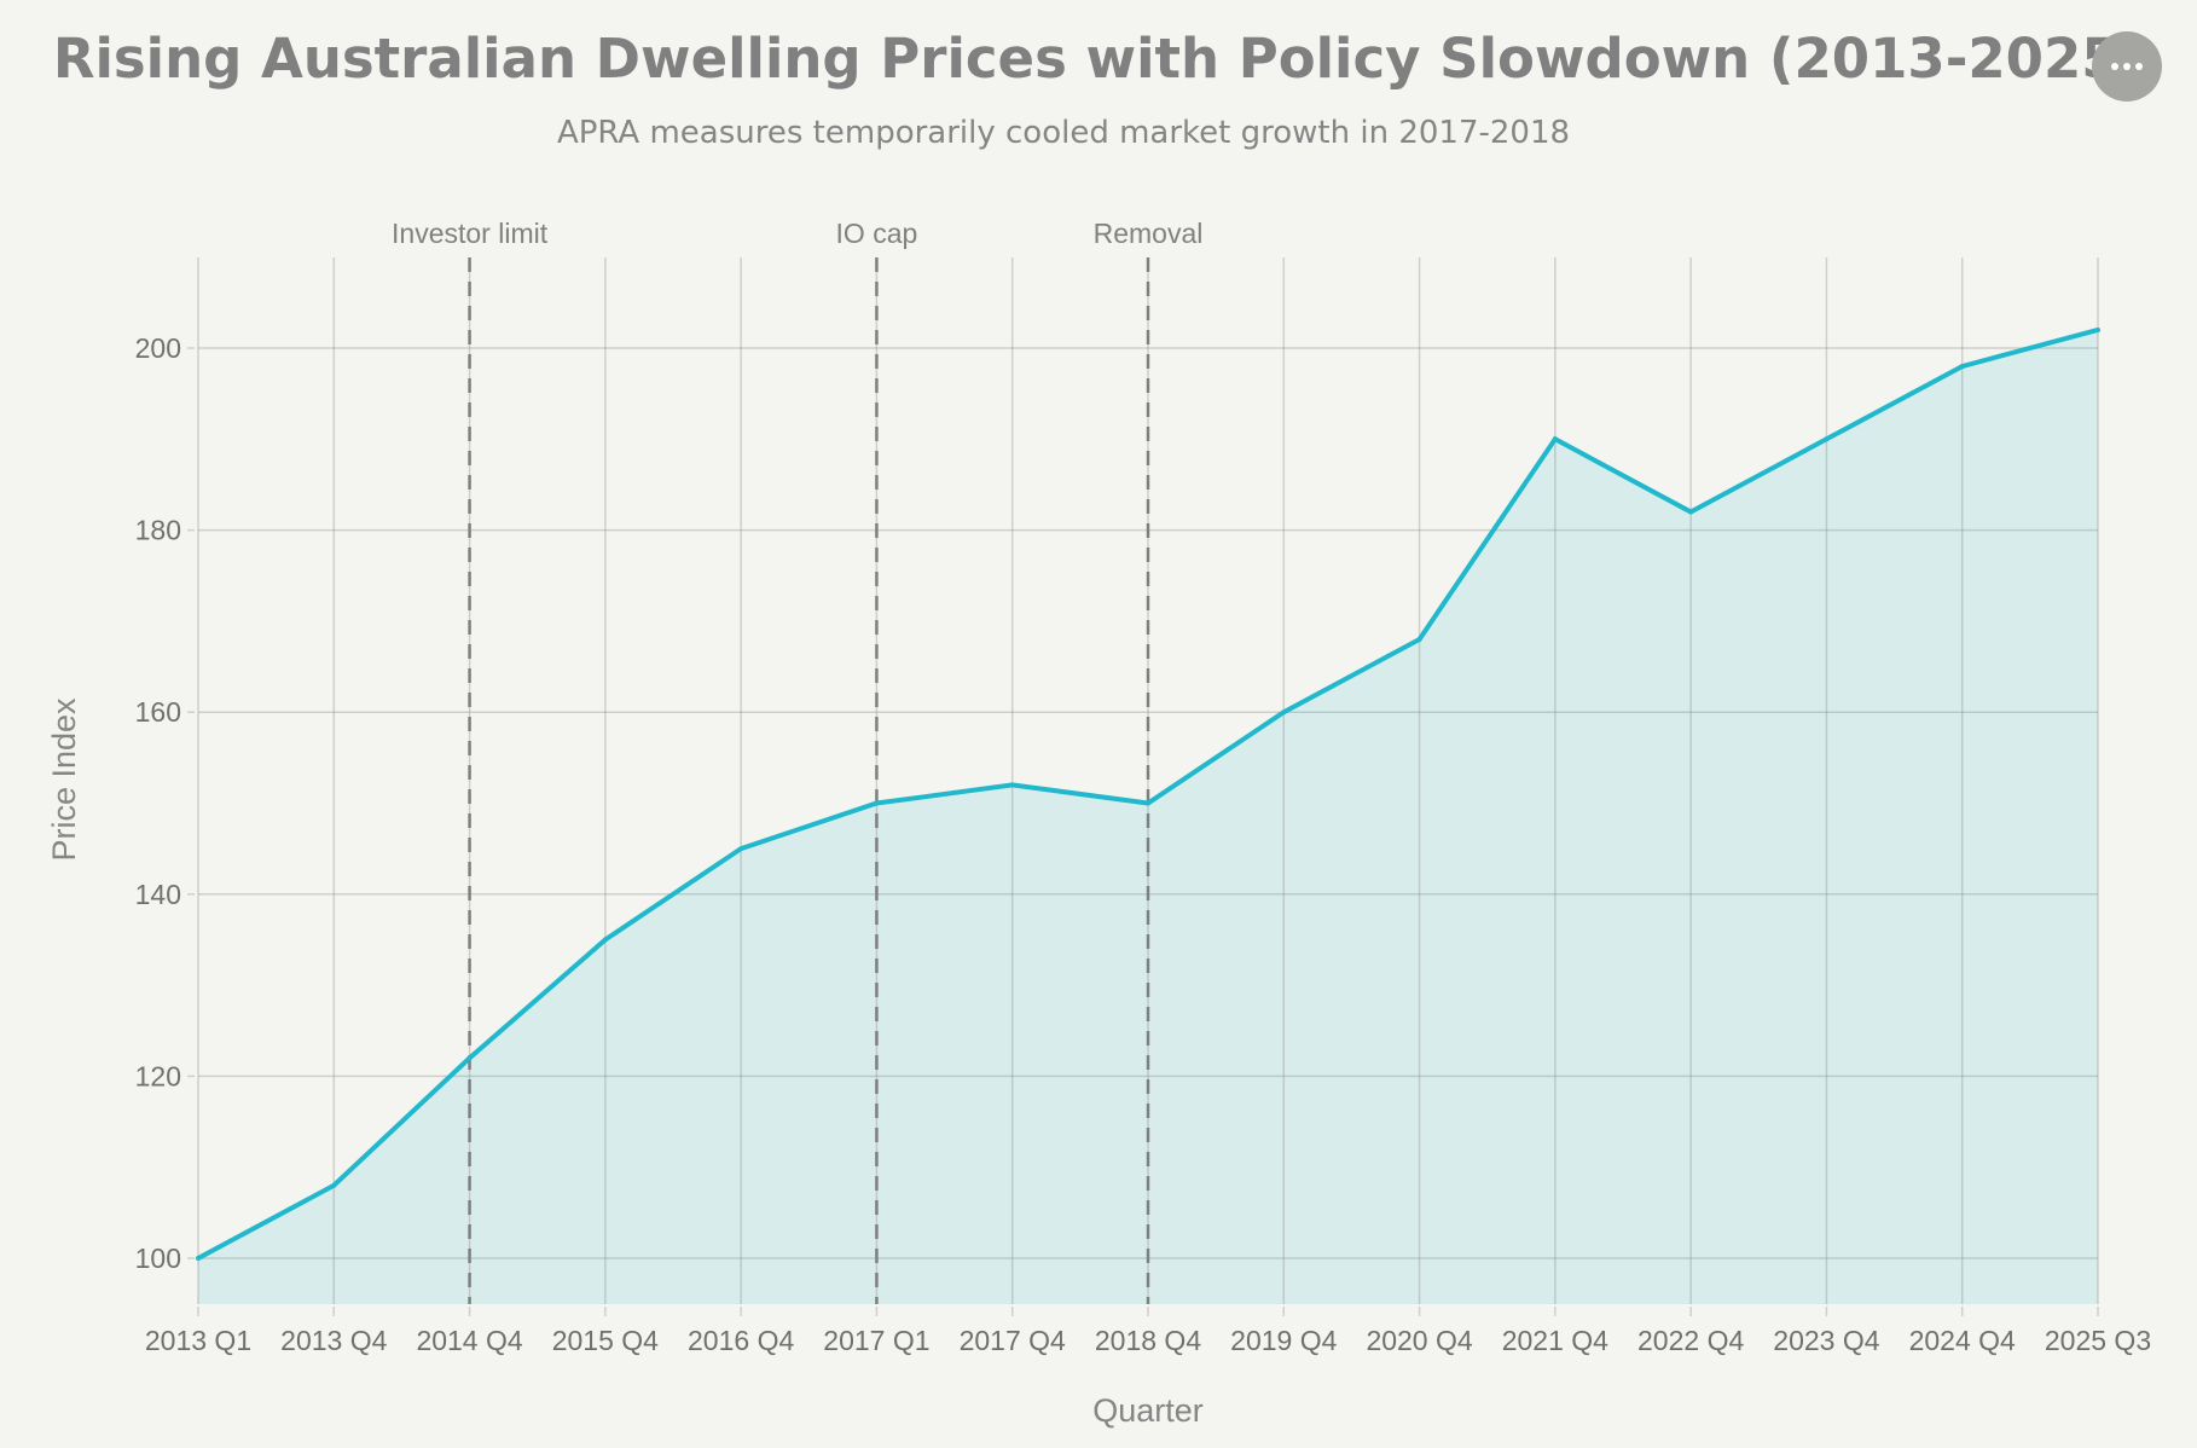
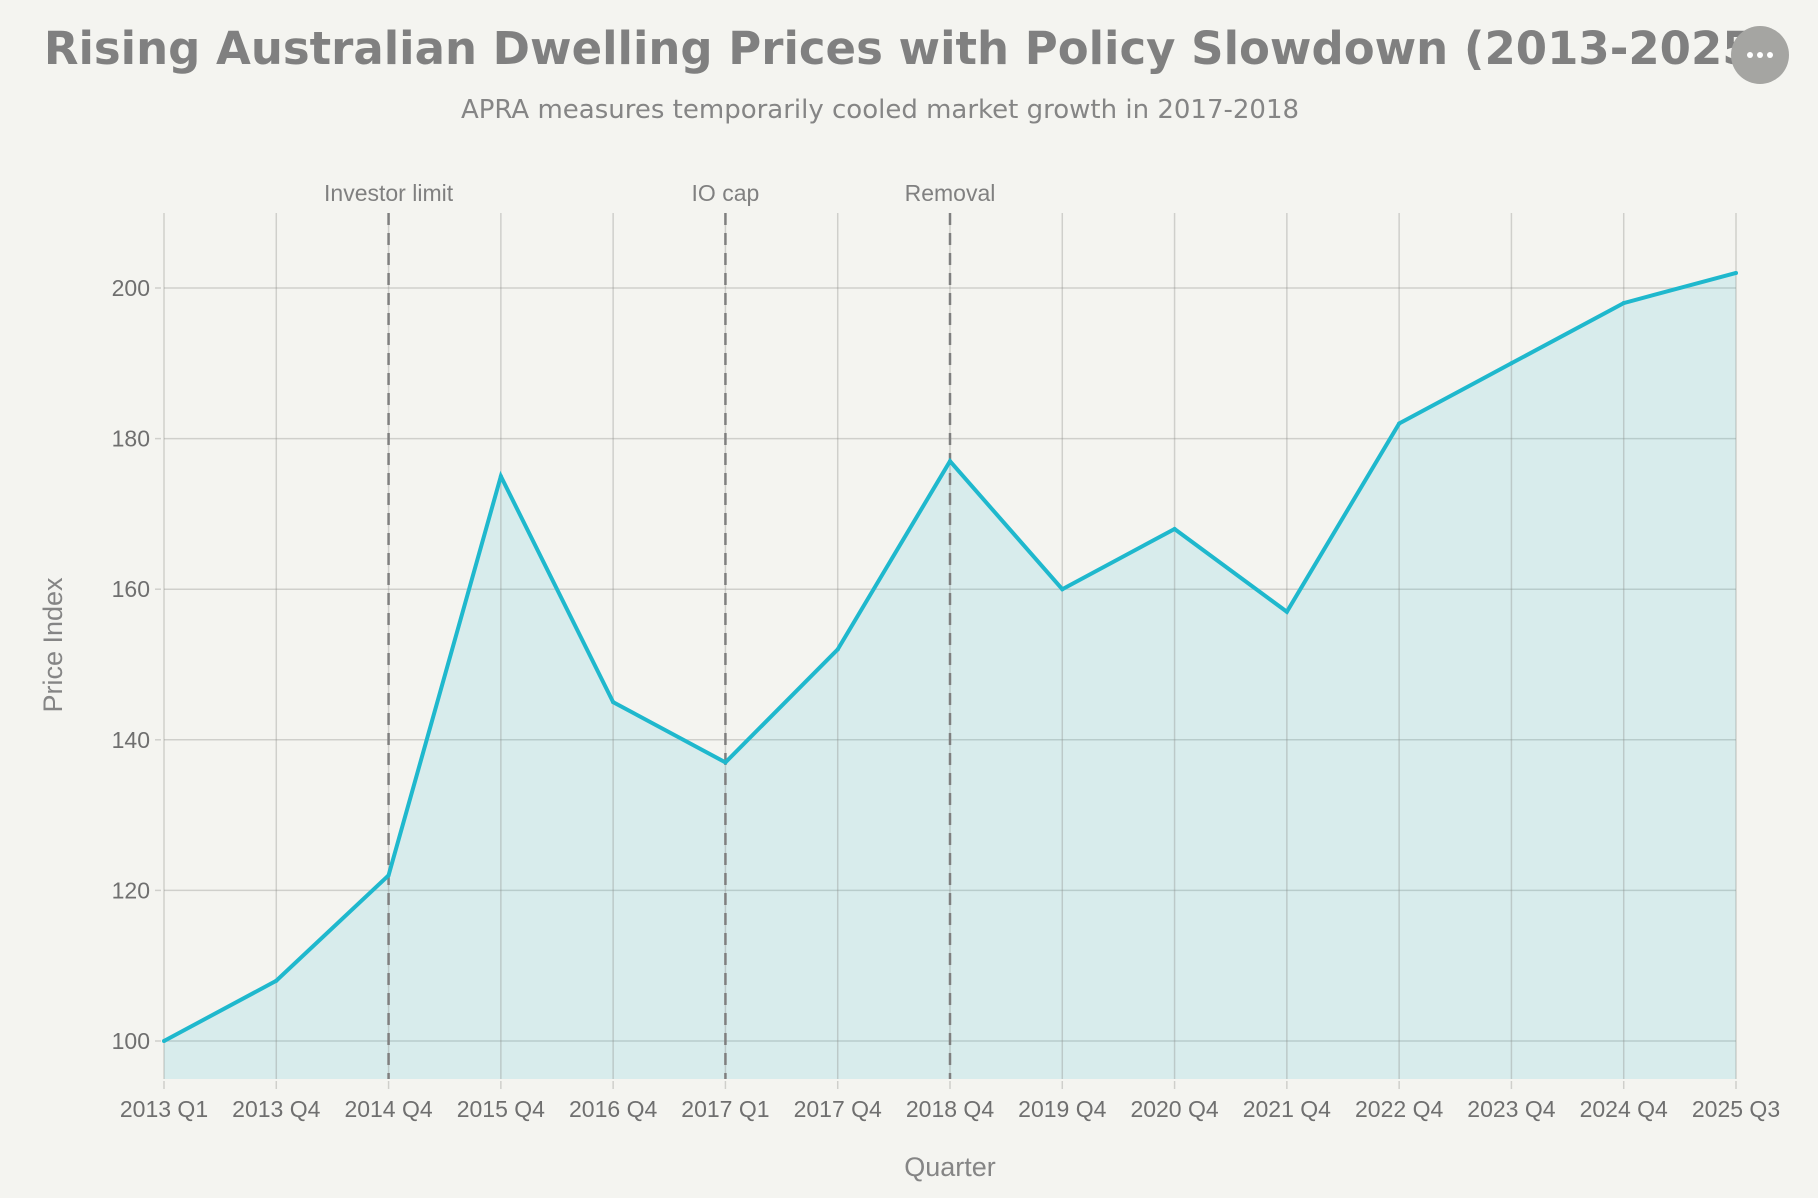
2015 Q4: 135 -> 175
2017 Q1: 150 -> 137
2018 Q4: 150 -> 177
2021 Q4: 190 -> 157
